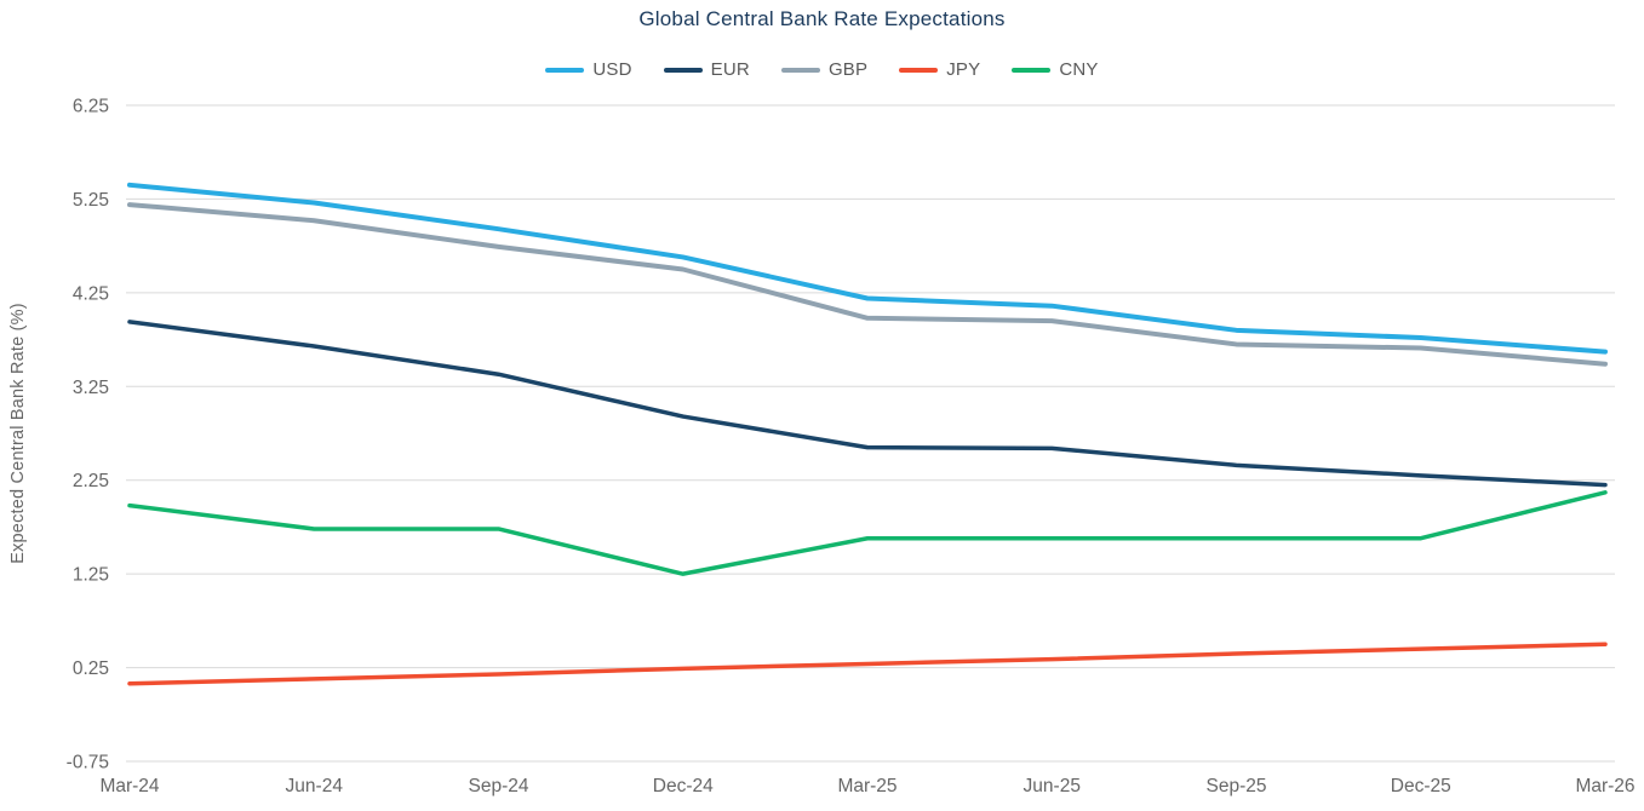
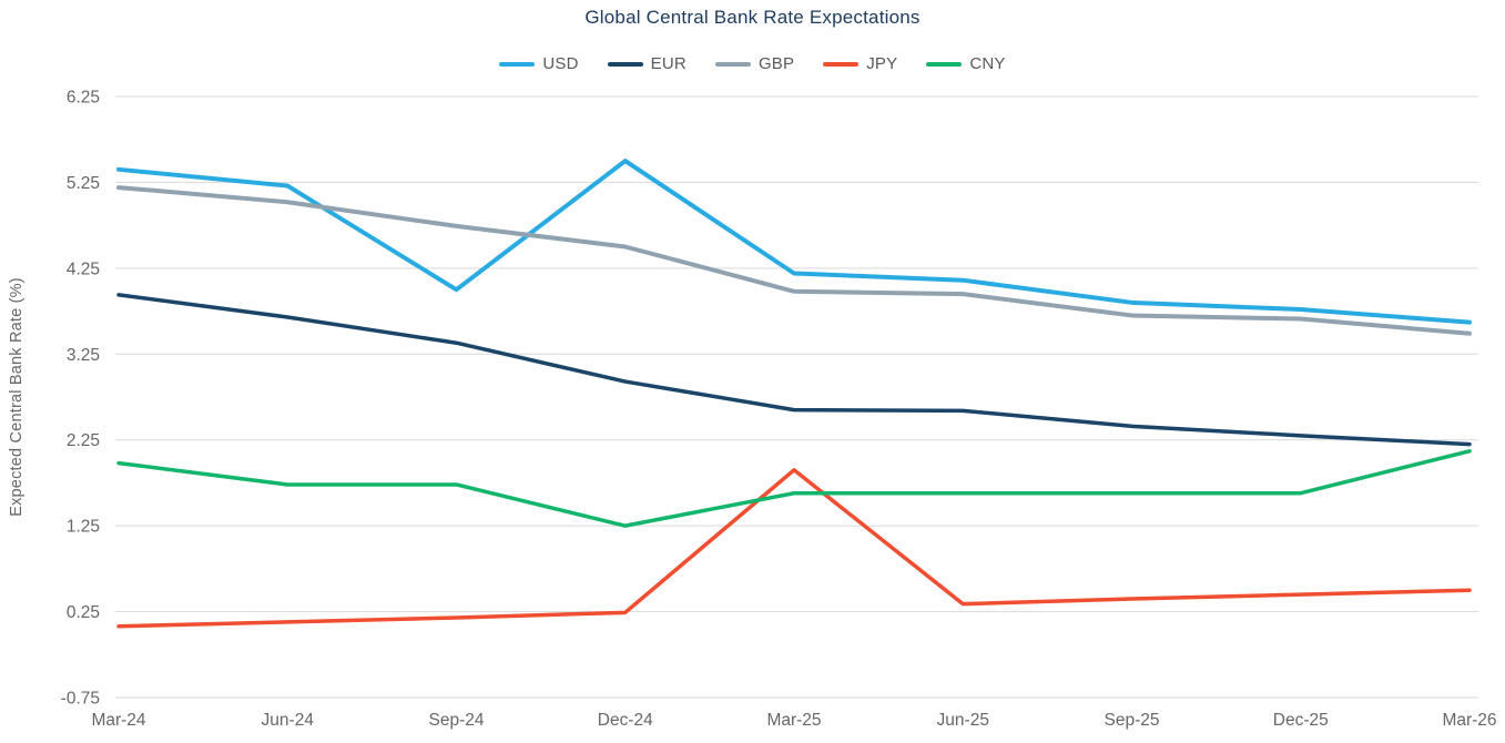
USD/Sep-24: 4.9 -> 4.0
USD/Dec-24: 4.6 -> 5.5
JPY/Mar-25: 0.3 -> 1.9
